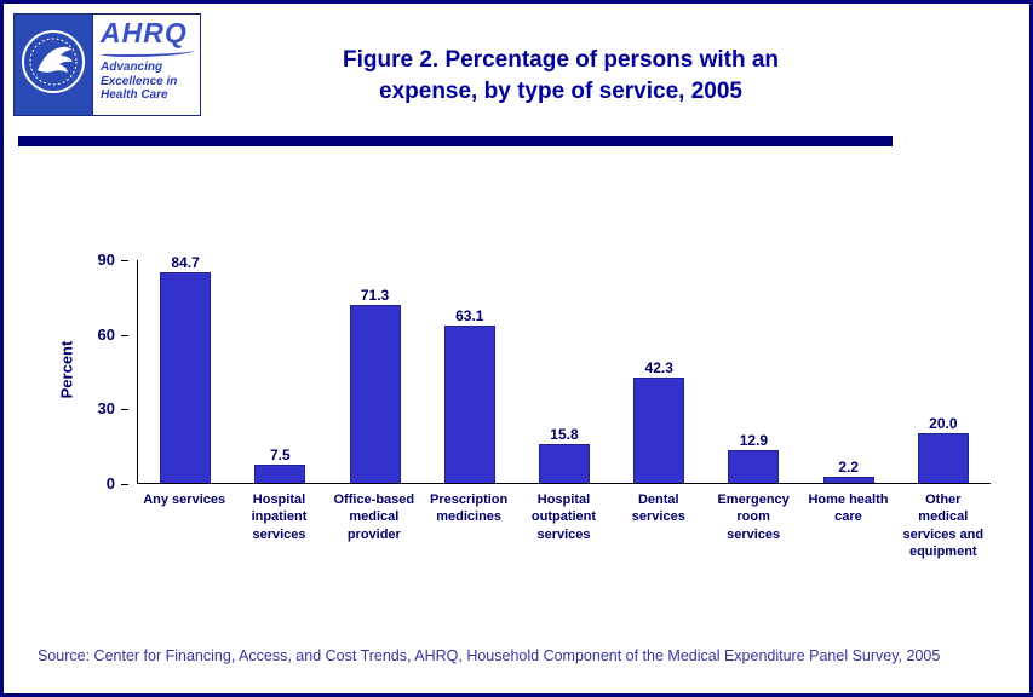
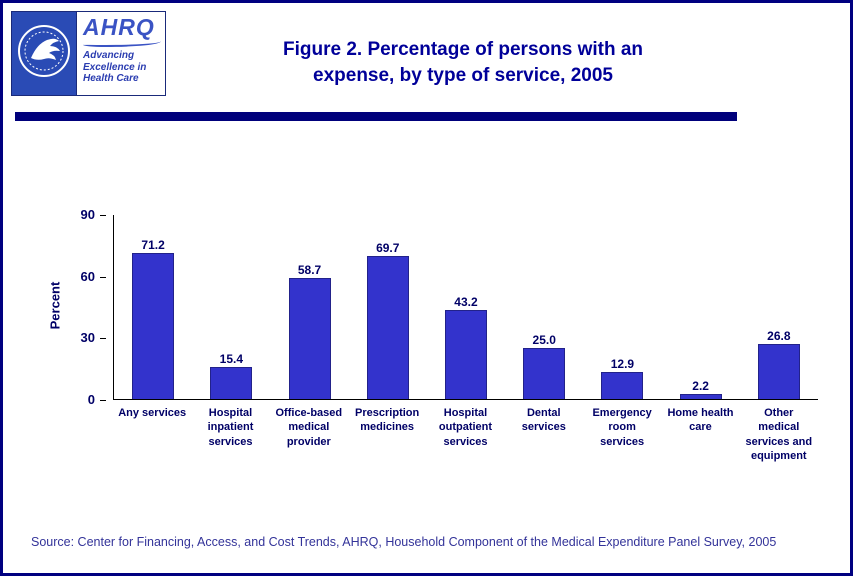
Any services: 84.7 -> 71.2
Hospital inpatient services: 7.5 -> 15.4
Office-based medical provider: 71.3 -> 58.7
Prescription medicines: 63.1 -> 69.7
Hospital outpatient services: 15.8 -> 43.2
Dental services: 42.3 -> 25.0
Other medical services and equipment: 20.0 -> 26.8
